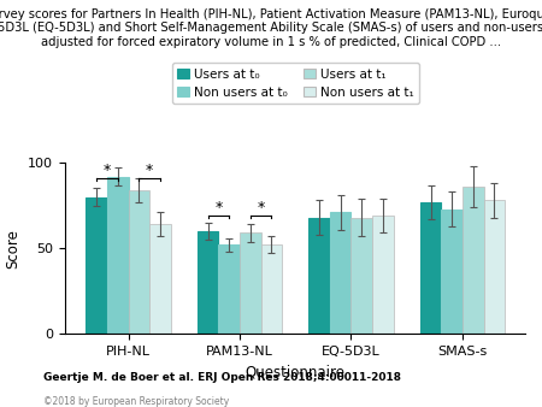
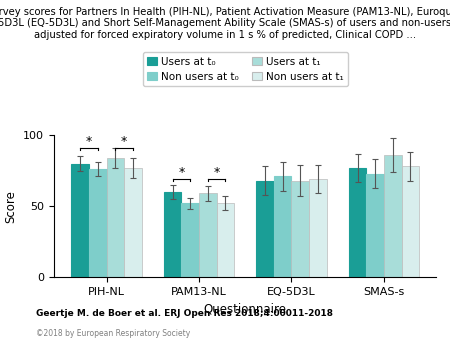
Non users at t₀/PIH-NL: 92 -> 76
Non users at t₁/PIH-NL: 64 -> 77
